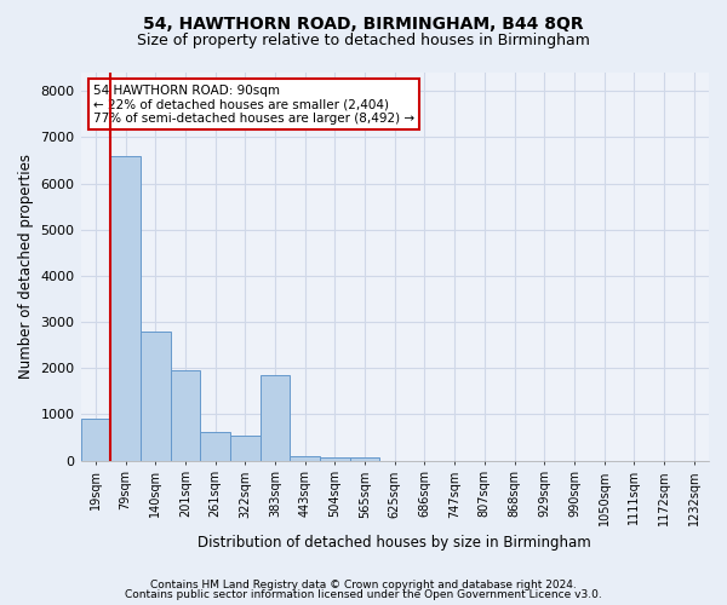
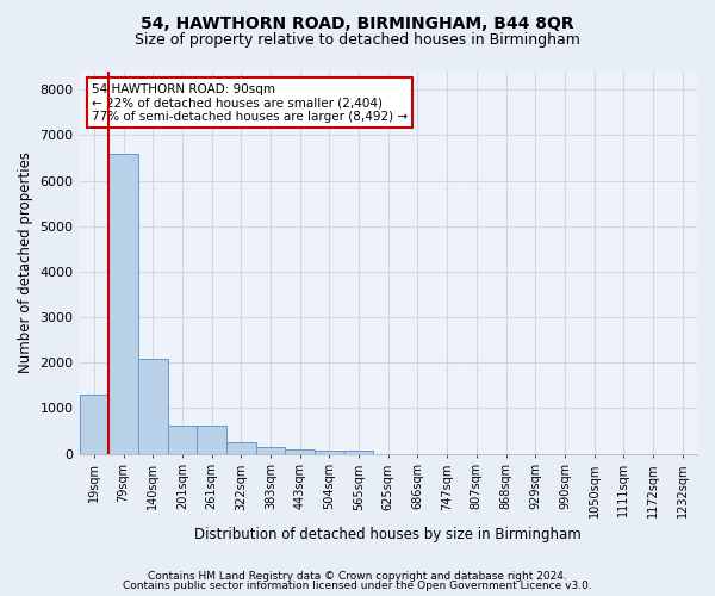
19sqm: 900 -> 1300
140sqm: 2800 -> 2080
201sqm: 1950 -> 620
322sqm: 550 -> 240
383sqm: 1850 -> 140
